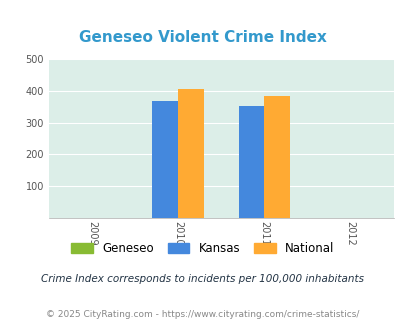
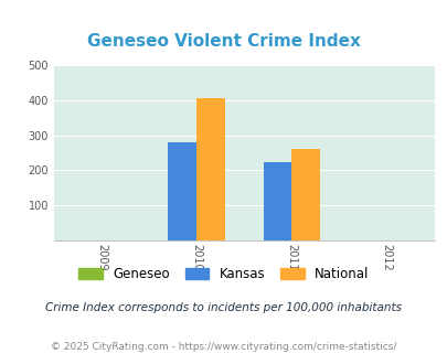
Kansas/2010: 370 -> 280
Kansas/2011: 352 -> 225
National/2011: 385 -> 260
